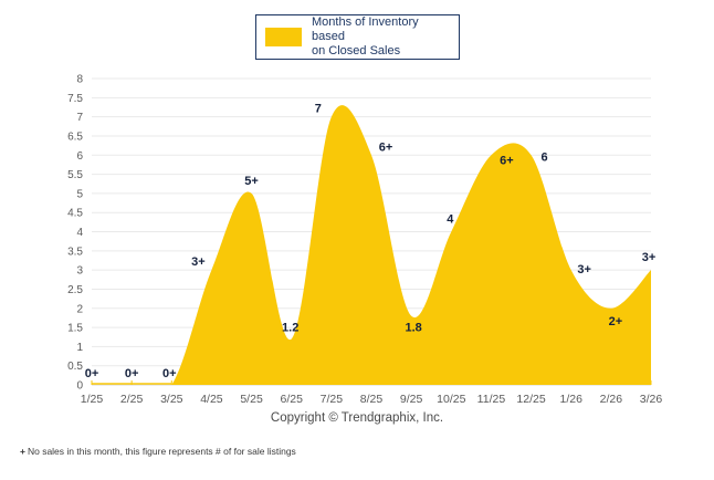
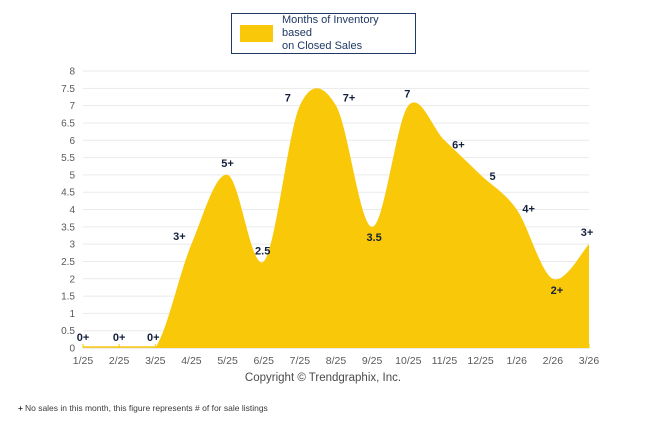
6/25: 1.2 -> 2.5
8/25: 6 -> 7
9/25: 1.8 -> 3.5
10/25: 4 -> 7
12/25: 6 -> 5
1/26: 3 -> 4
